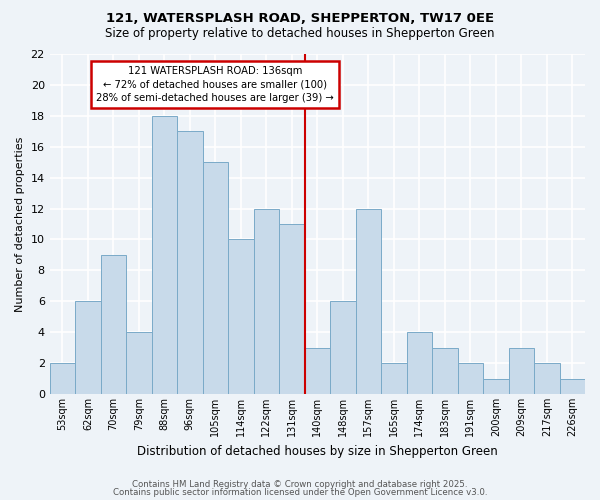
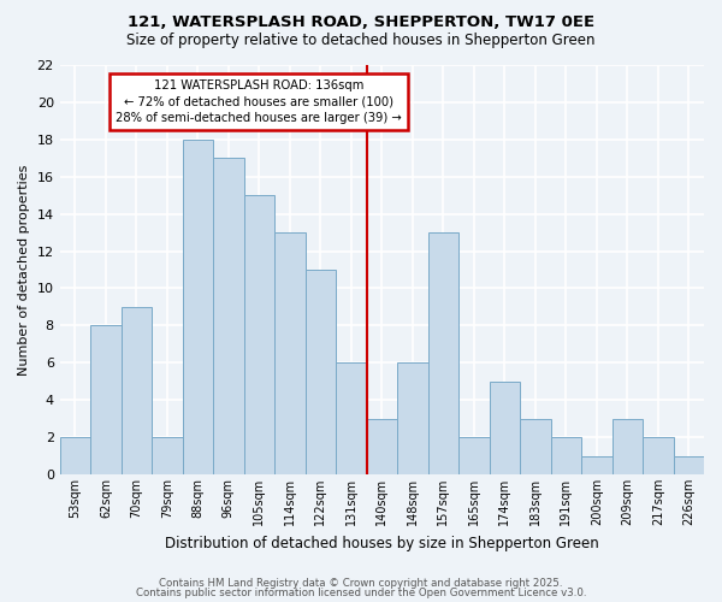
62sqm: 6 -> 8
79sqm: 4 -> 2
114sqm: 10 -> 13
122sqm: 12 -> 11
131sqm: 11 -> 6
157sqm: 12 -> 13
174sqm: 4 -> 5
